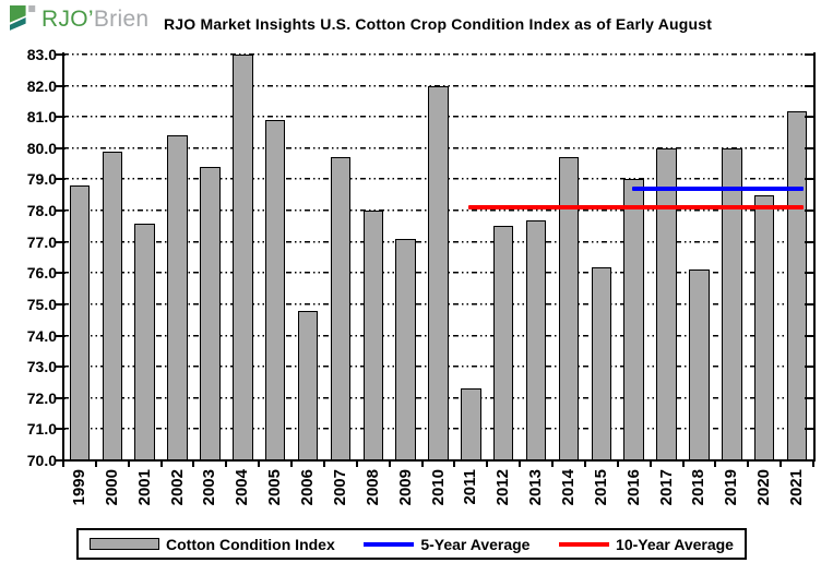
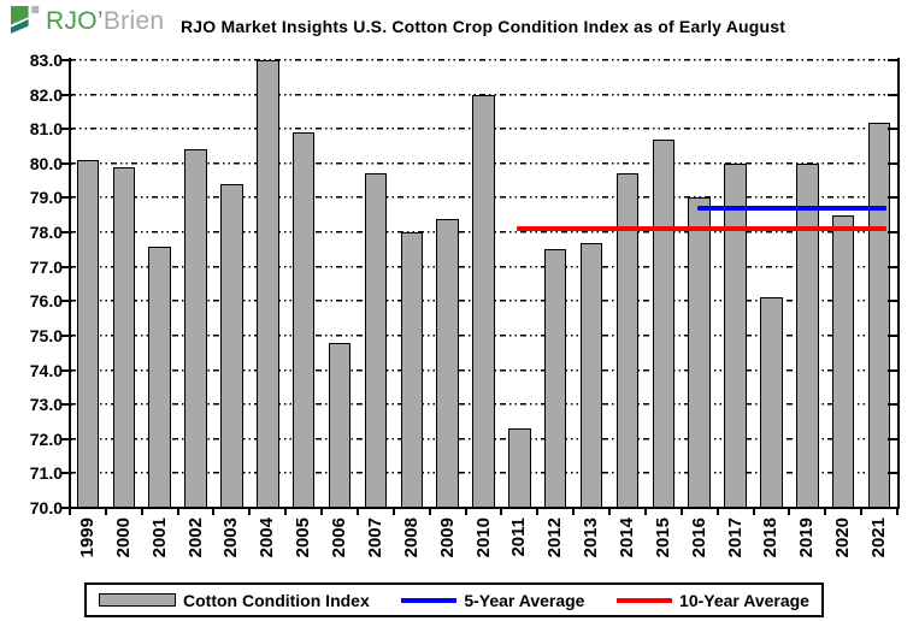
1999: 78.8 -> 80.1
2009: 77.1 -> 78.4
2015: 76.2 -> 80.7
